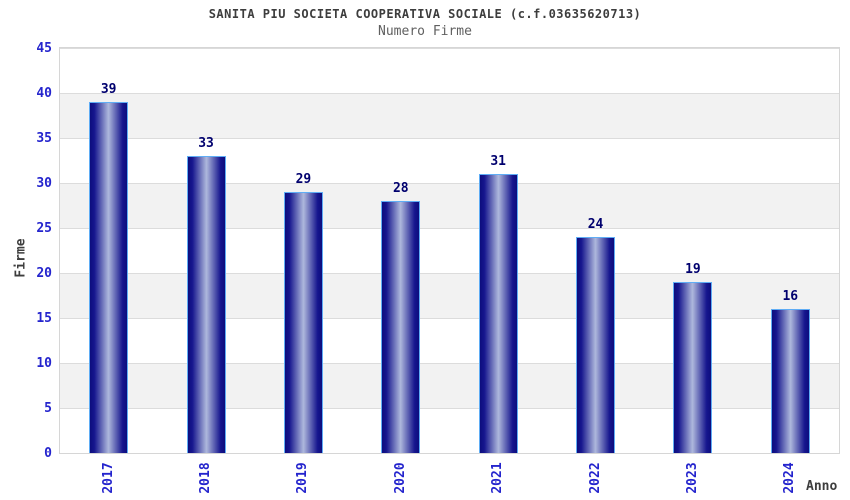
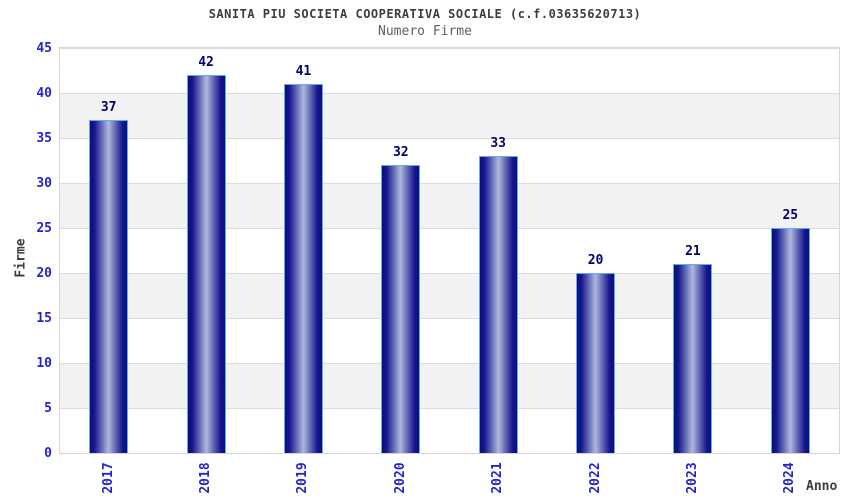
2017: 39 -> 37
2018: 33 -> 42
2019: 29 -> 41
2020: 28 -> 32
2021: 31 -> 33
2022: 24 -> 20
2023: 19 -> 21
2024: 16 -> 25
